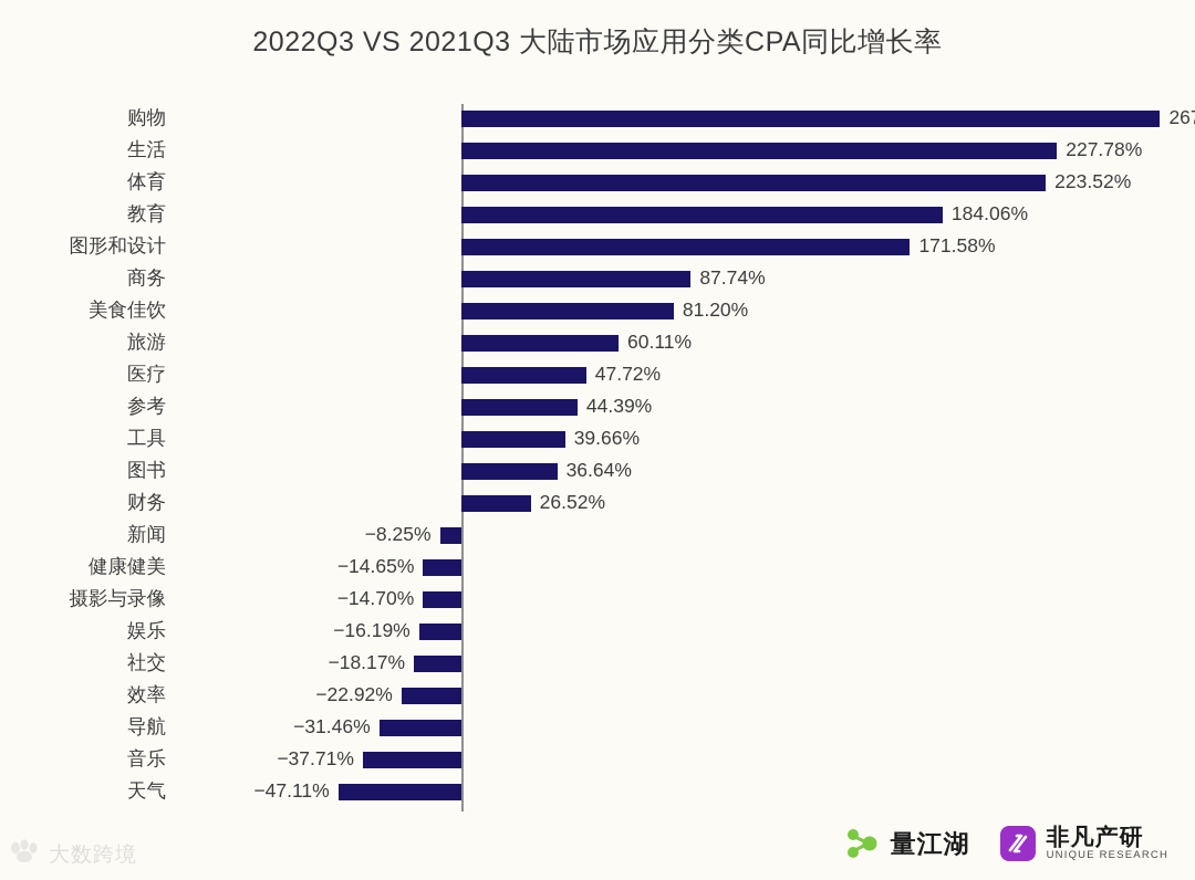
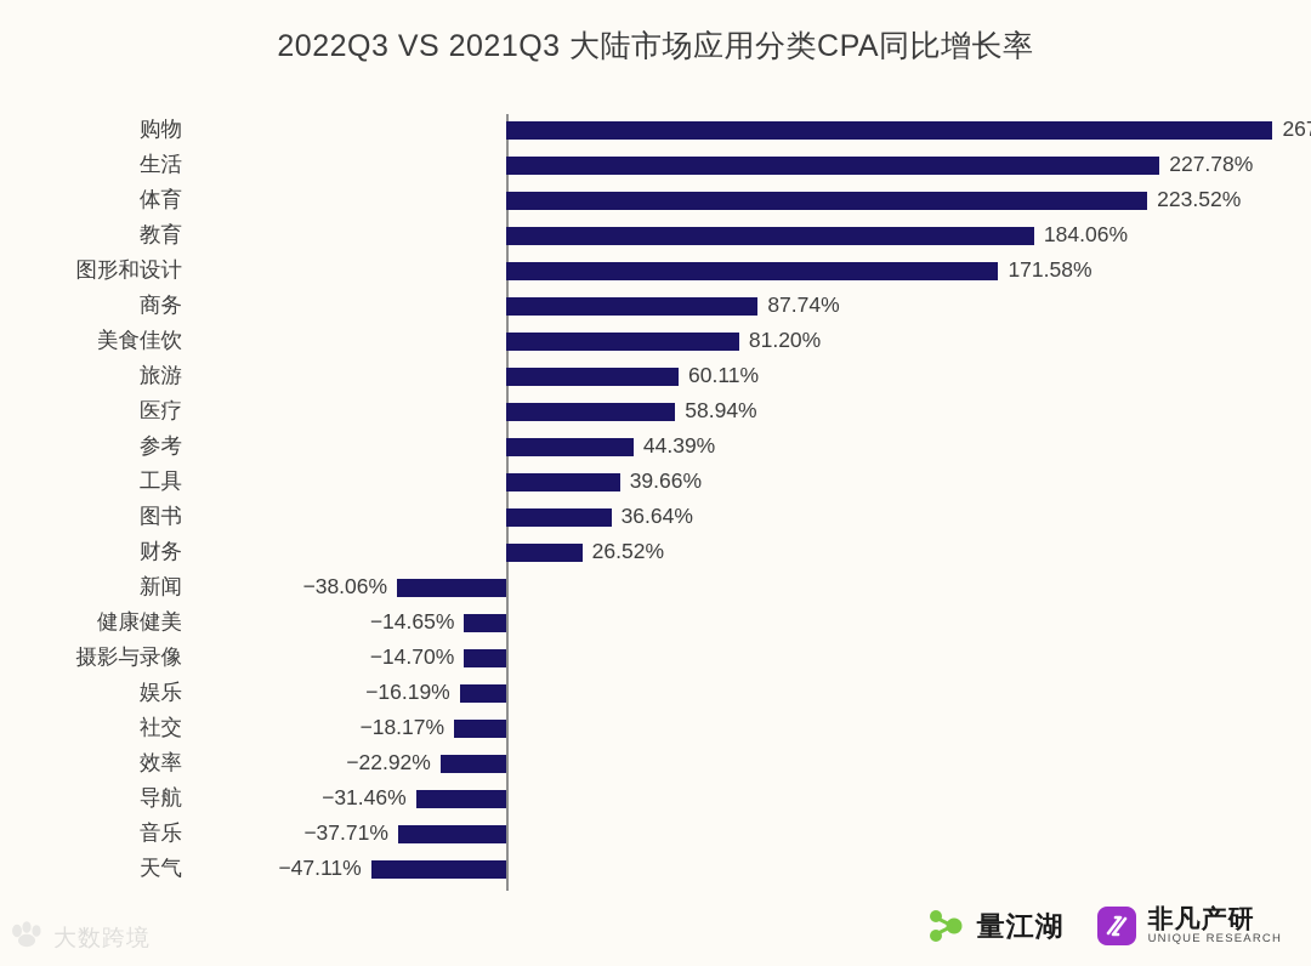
医疗: 47.72% -> 58.94%
新闻: −8.25% -> −38.06%
